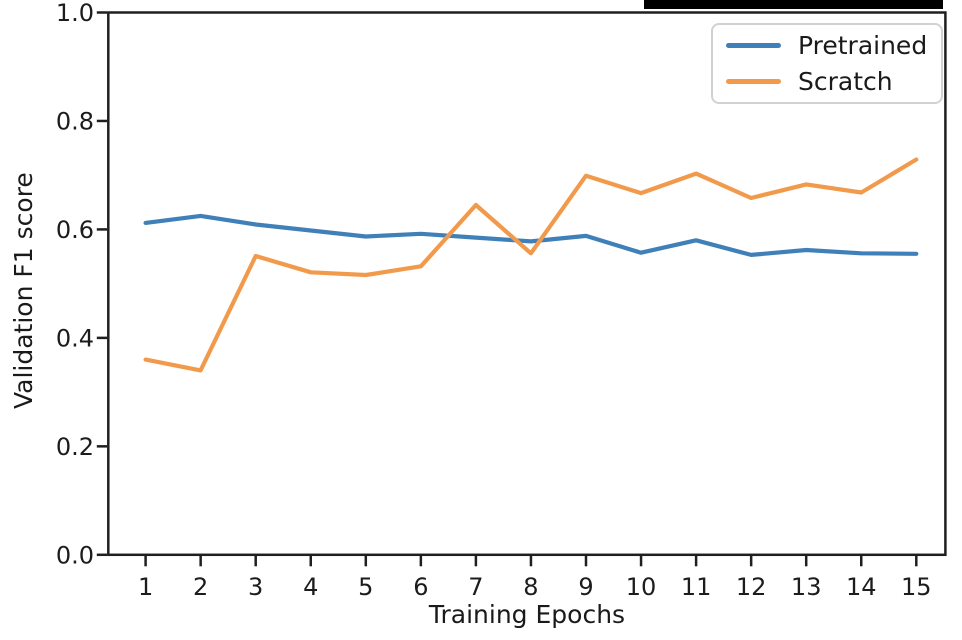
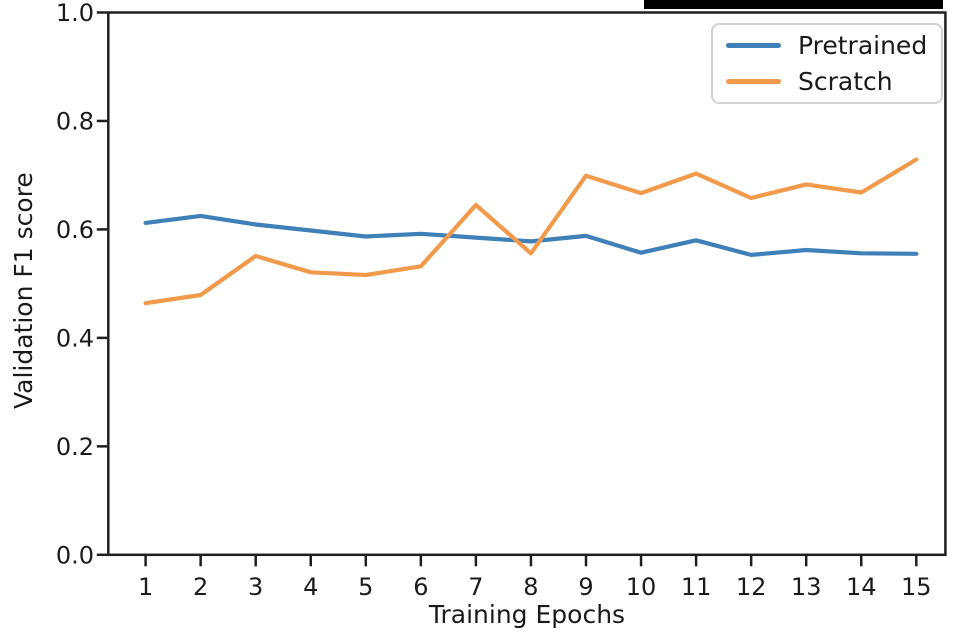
Scratch/1: 0.36 -> 0.46
Scratch/2: 0.34 -> 0.48
